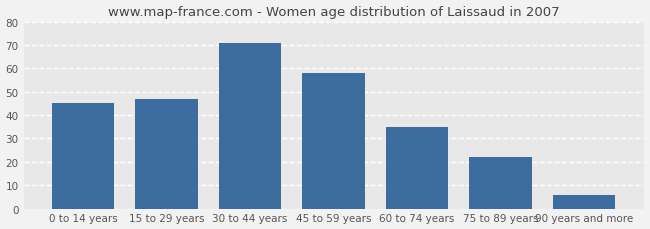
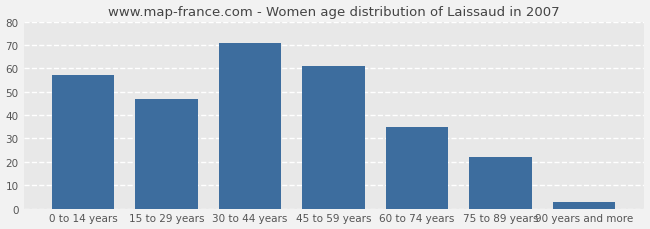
0 to 14 years: 45 -> 57
45 to 59 years: 58 -> 61
90 years and more: 6 -> 3
